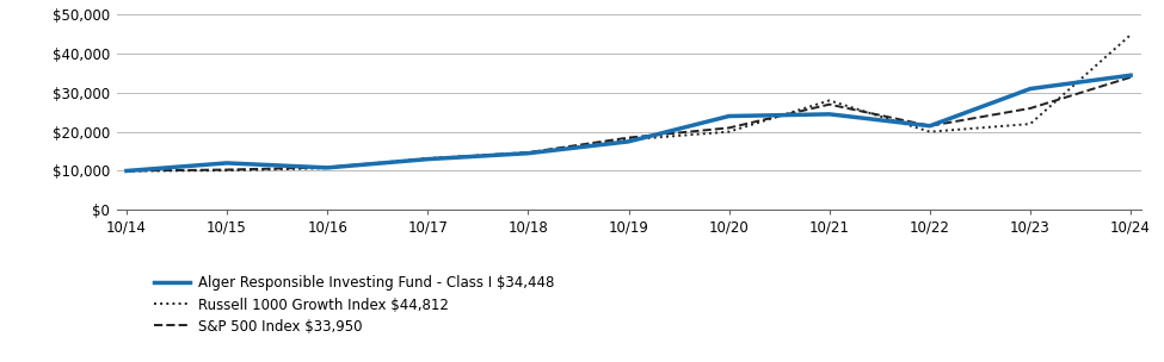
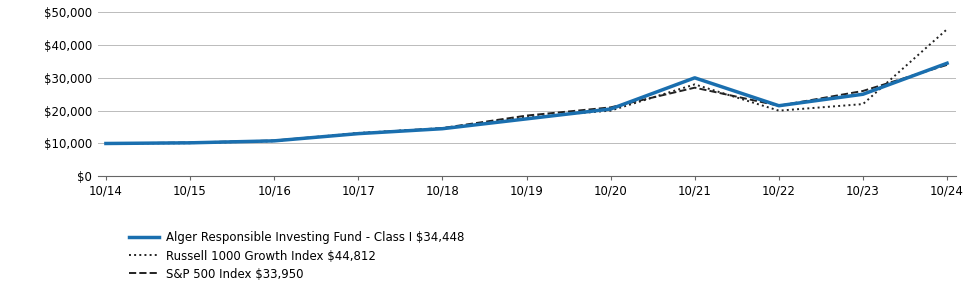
Alger Responsible Investing Fund - Class I $34,448/10/15: $12,000 -> $10,200
Alger Responsible Investing Fund - Class I $34,448/10/20: $24,000 -> $20,500
Alger Responsible Investing Fund - Class I $34,448/10/21: $24,500 -> $30,000
Alger Responsible Investing Fund - Class I $34,448/10/23: $31,000 -> $25,000
